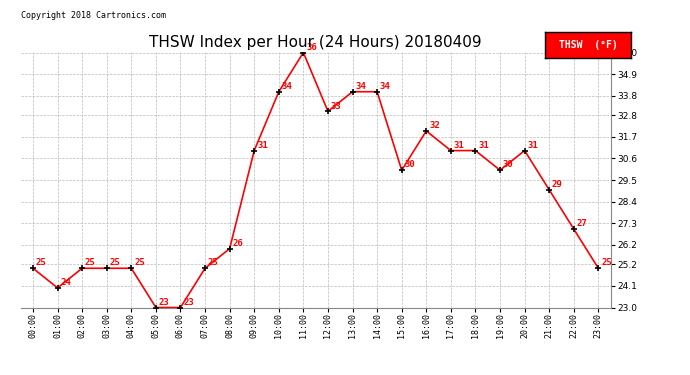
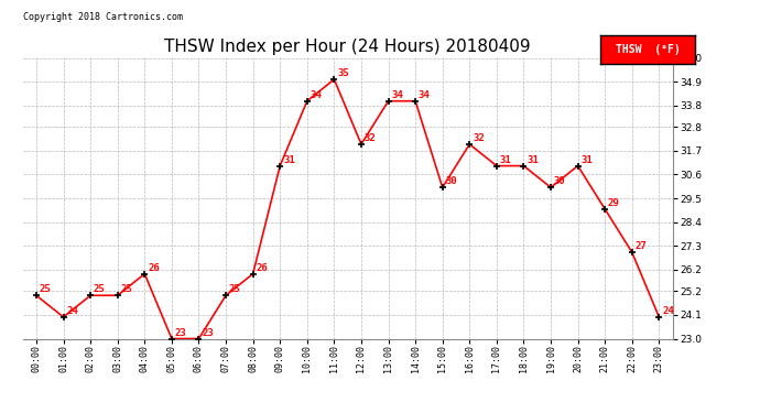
04:00: 25 -> 26
11:00: 36 -> 35
12:00: 33 -> 32
23:00: 25 -> 24
